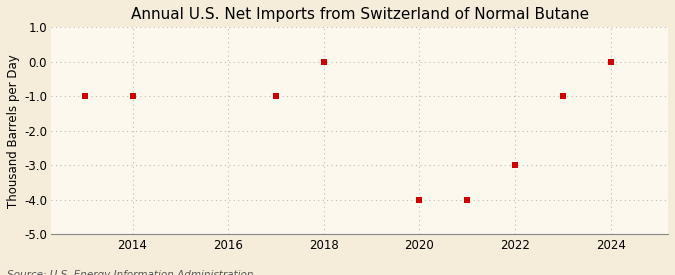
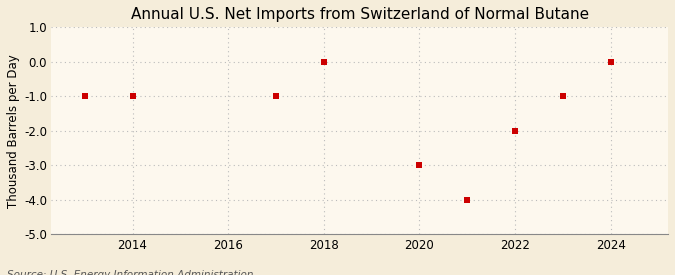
2020: -4 -> -3
2022: -3 -> -2
